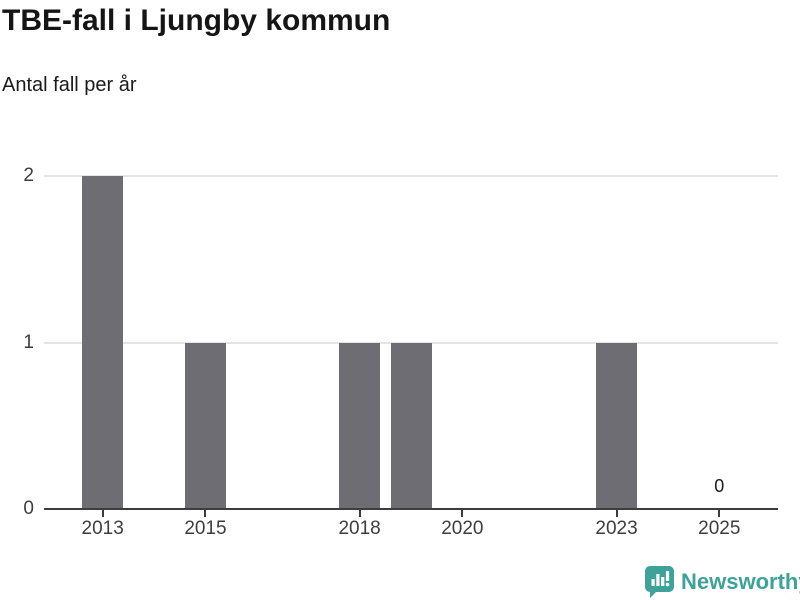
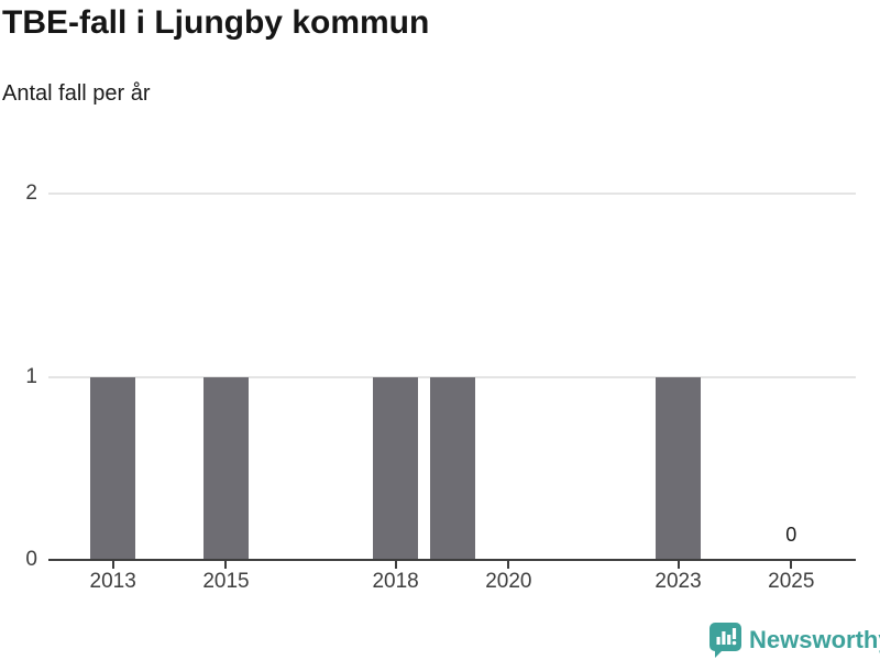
2013: 2 -> 1
